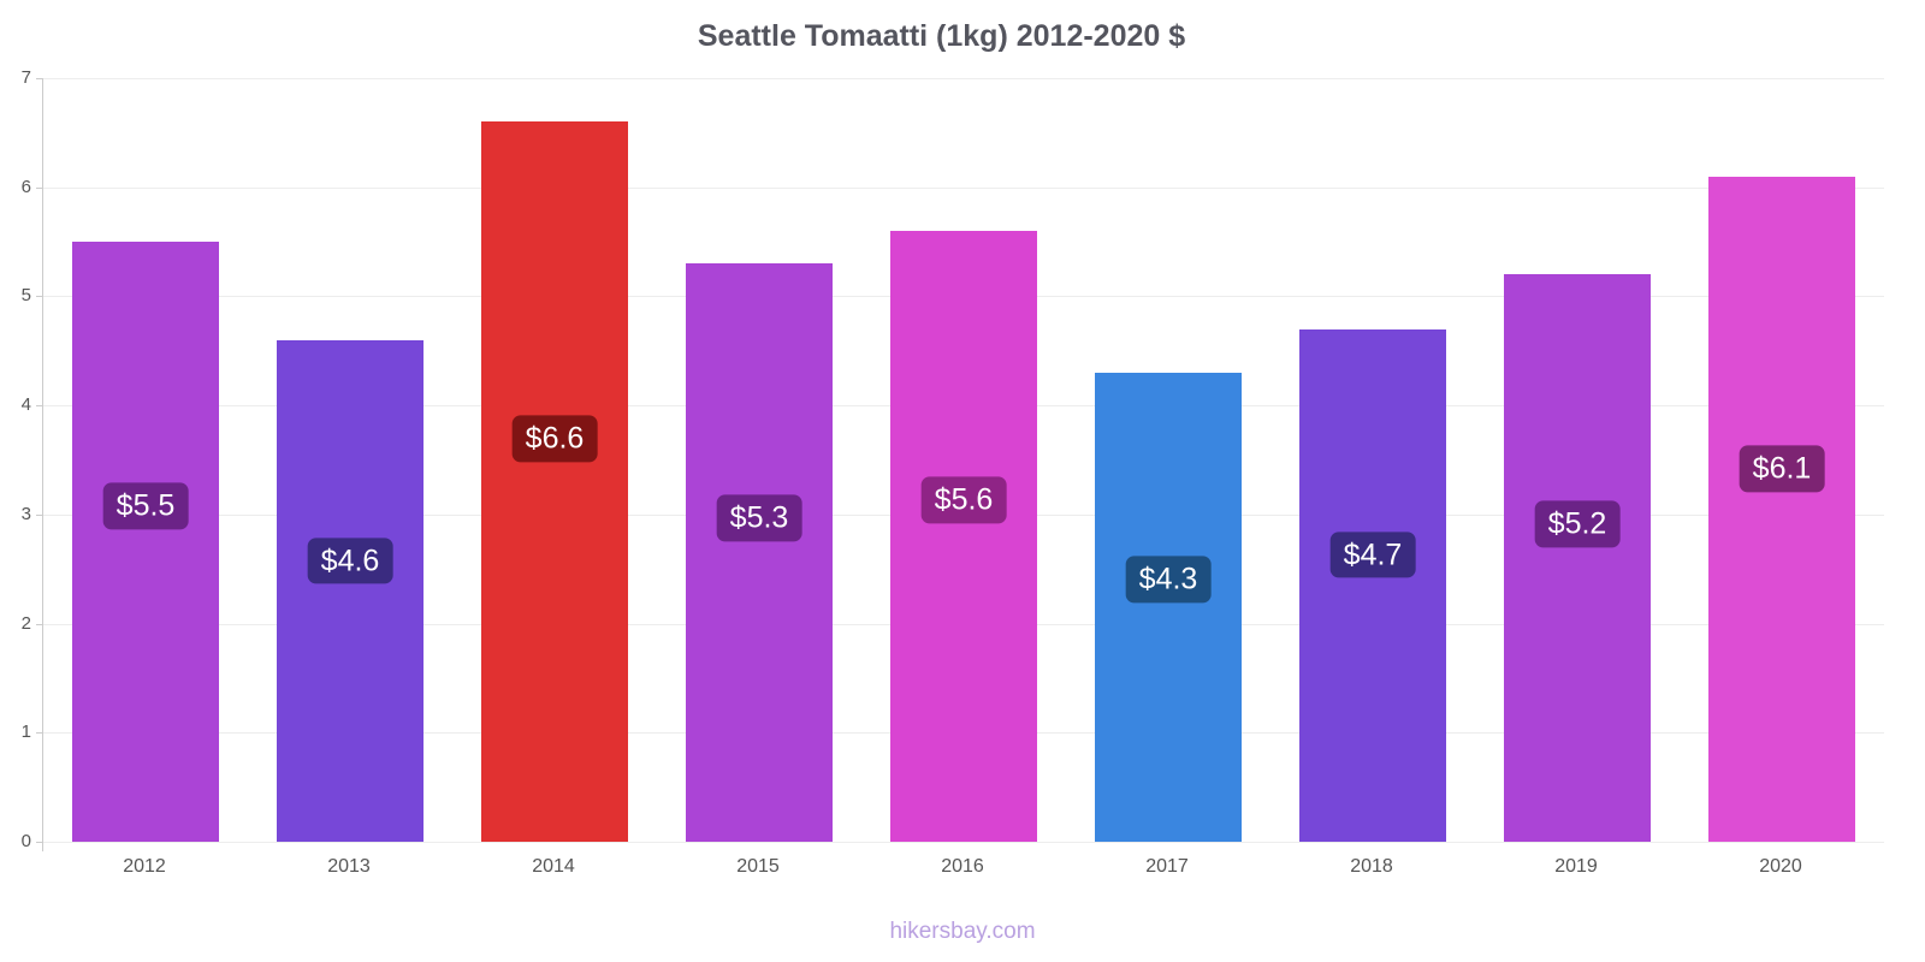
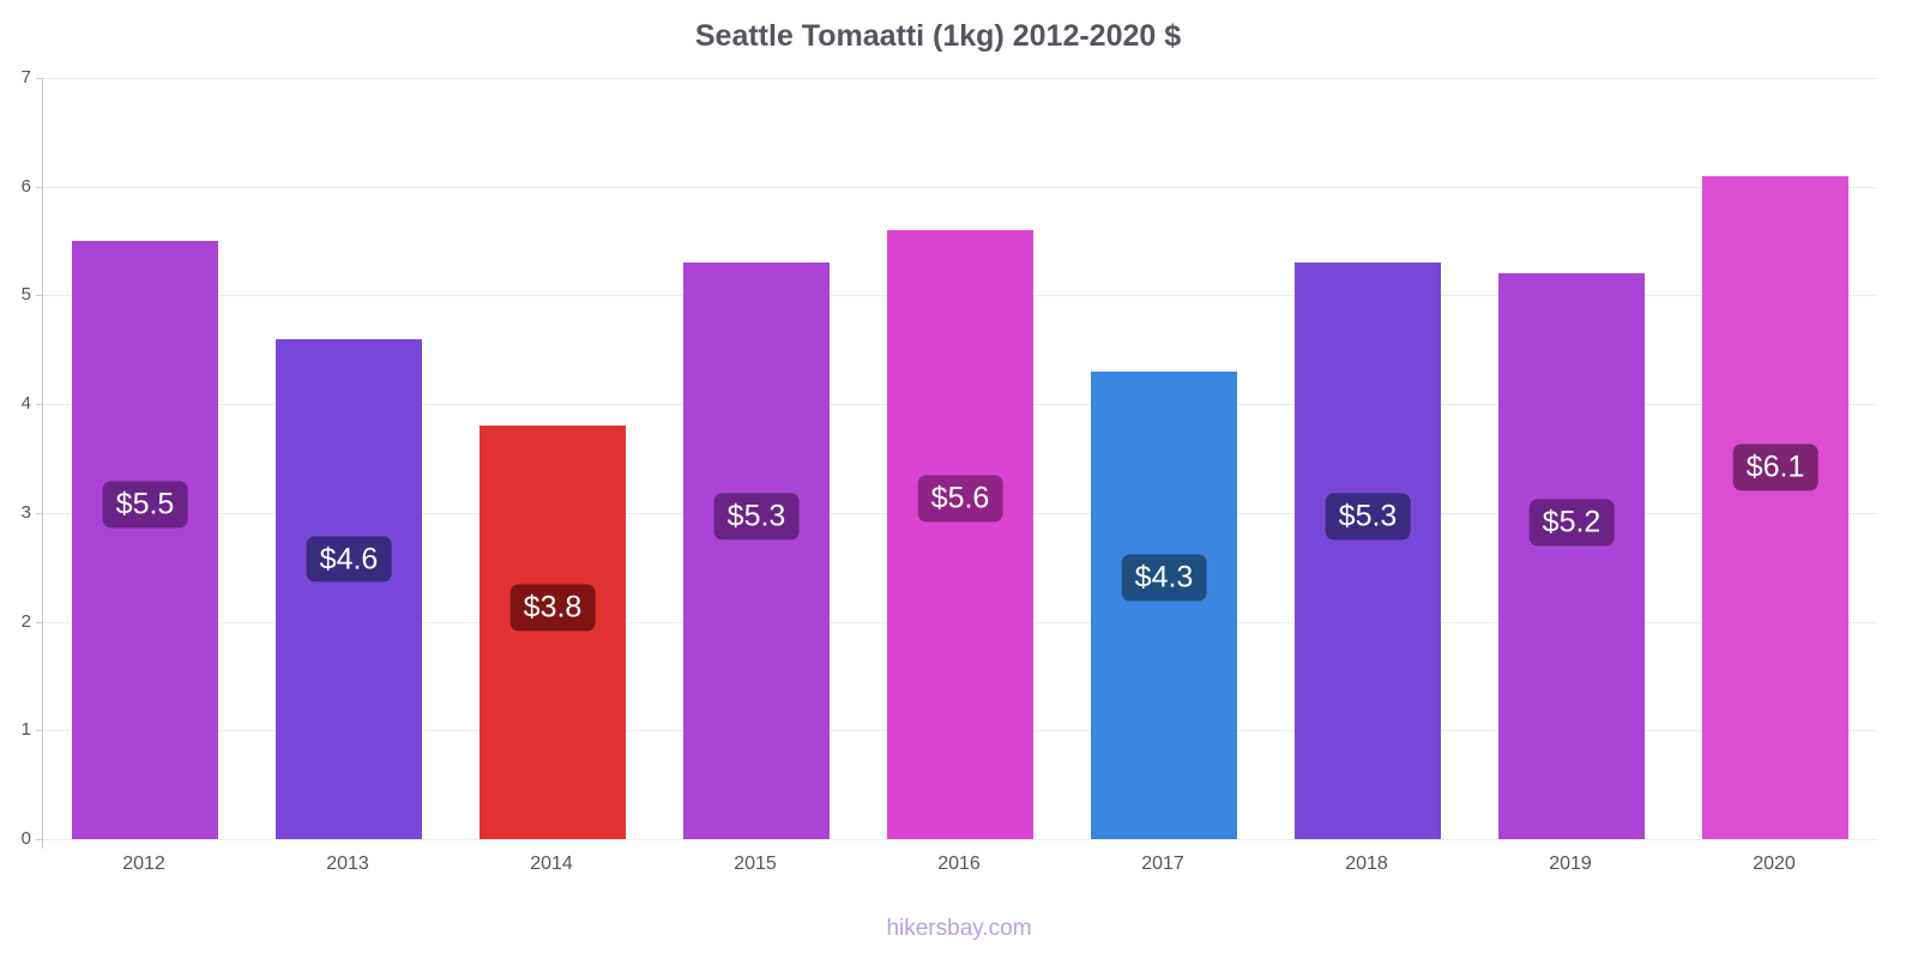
2014: $6.6 -> $3.8
2018: $4.7 -> $5.3
